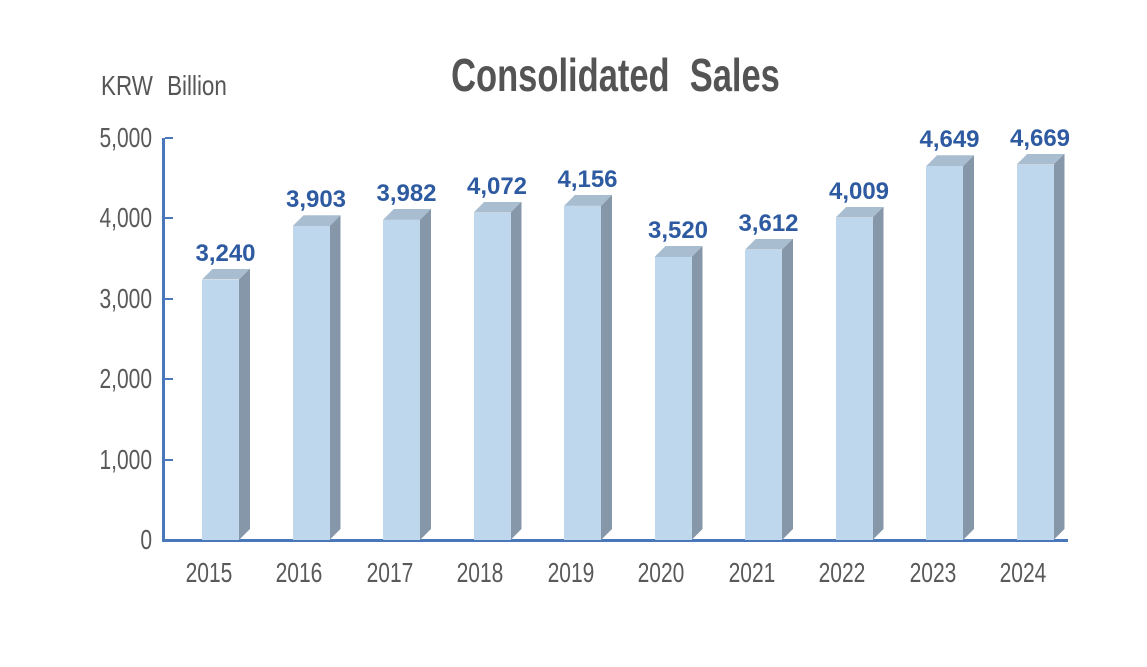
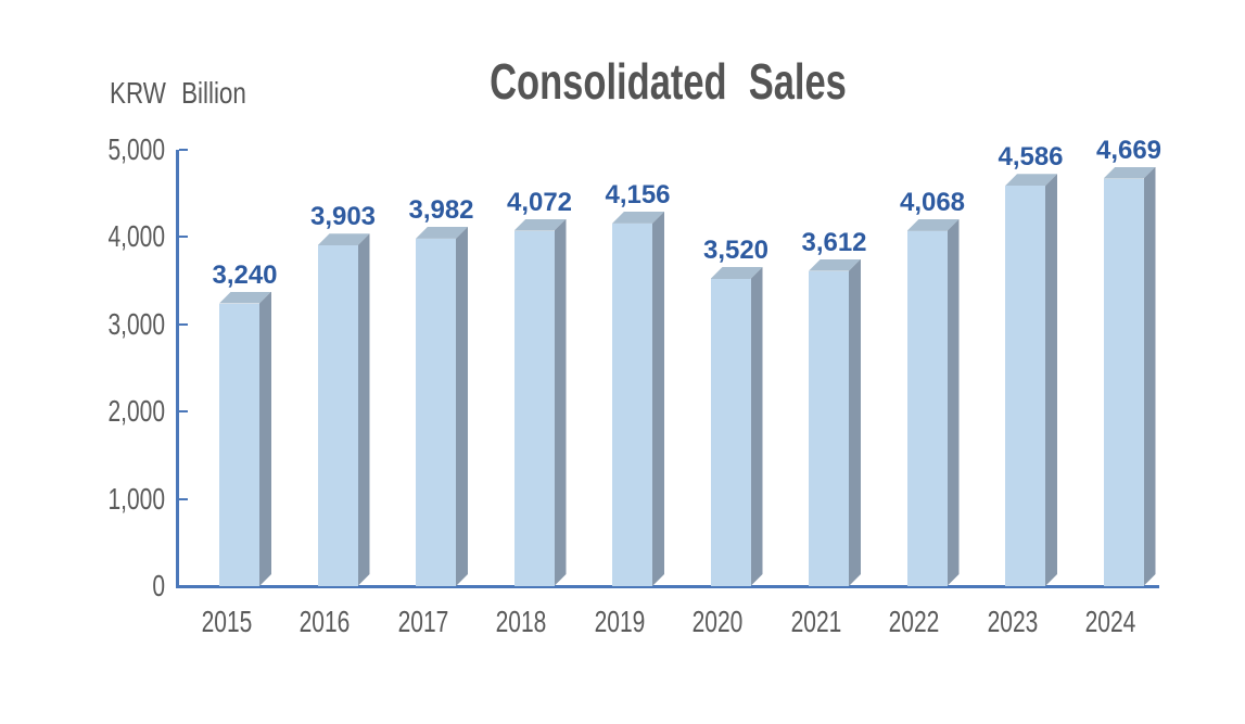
2022: 4,009 -> 4,068
2023: 4,649 -> 4,586
